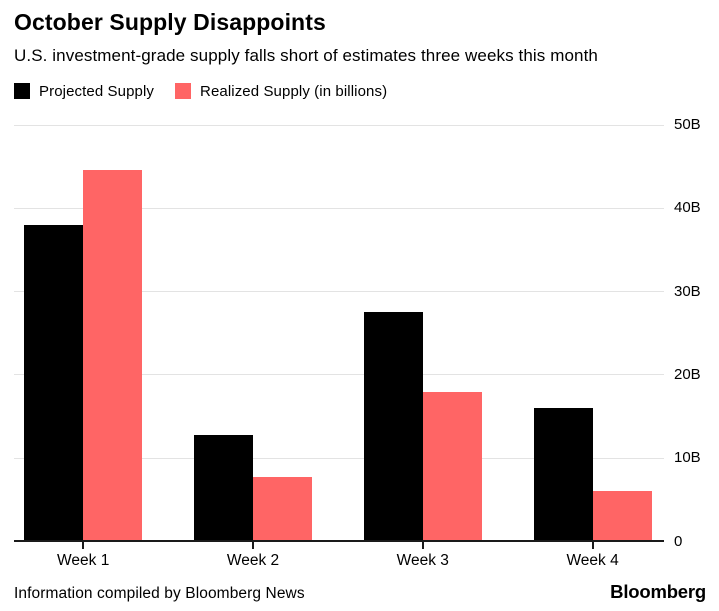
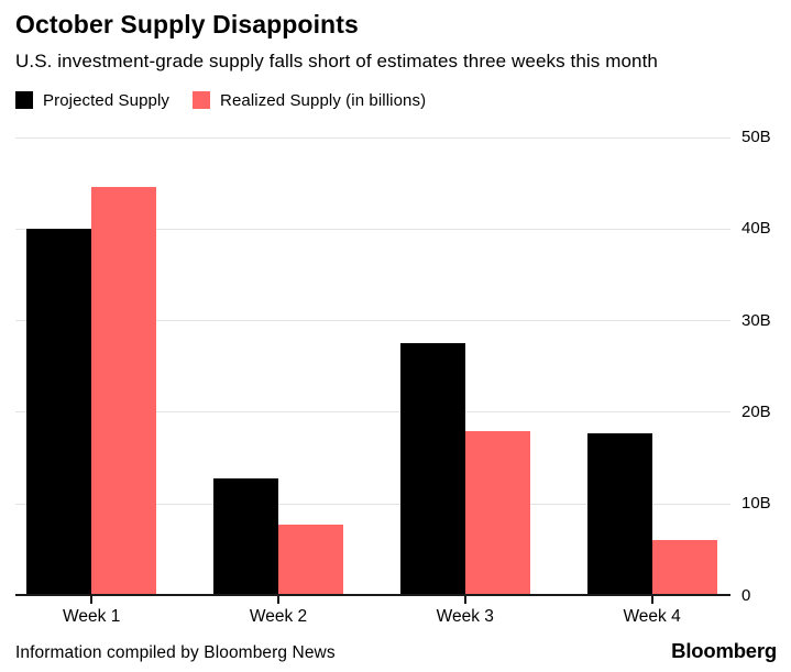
Projected Supply/Week 1: 38B -> 40B
Projected Supply/Week 4: 16B -> 18B
